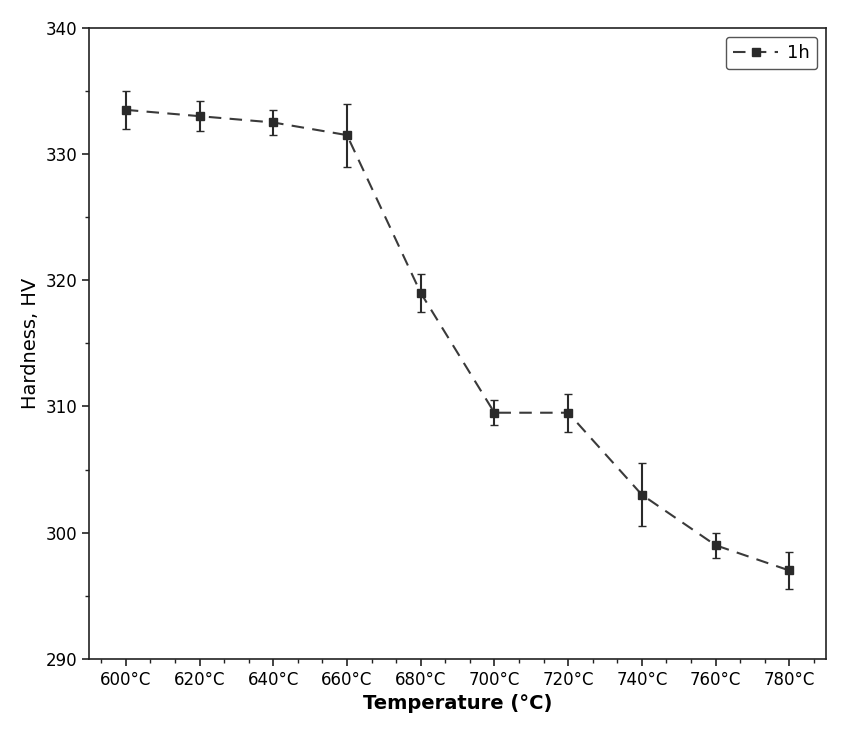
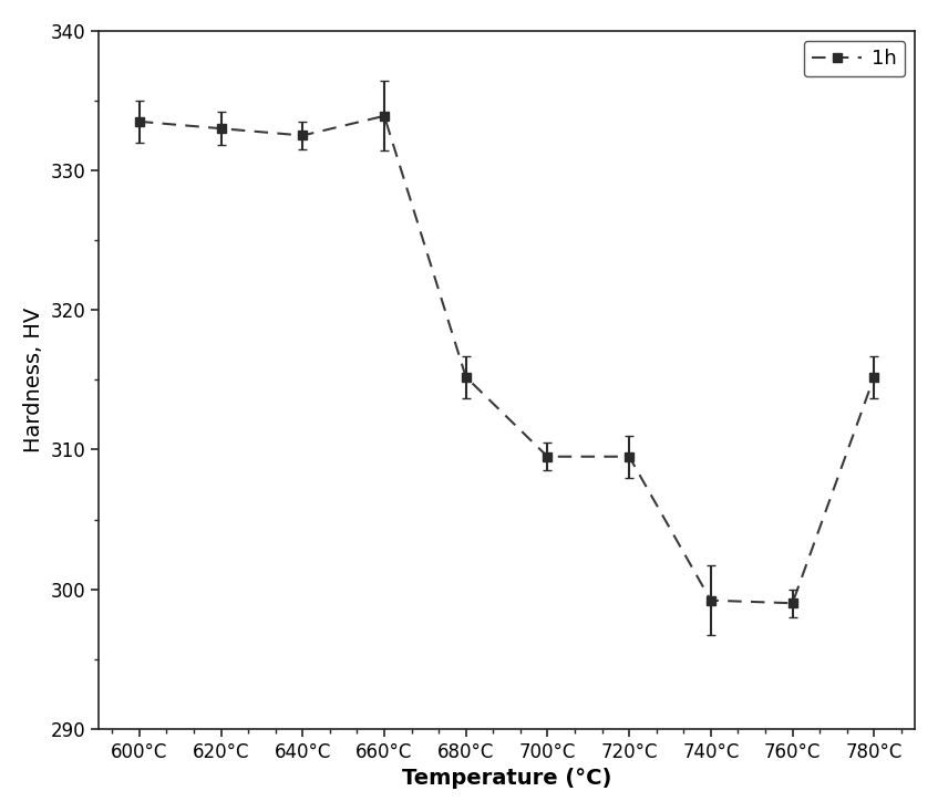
660°C: 331.5 -> 333.9
680°C: 319.0 -> 315.2
740°C: 303.0 -> 299.2
780°C: 297.0 -> 315.2
